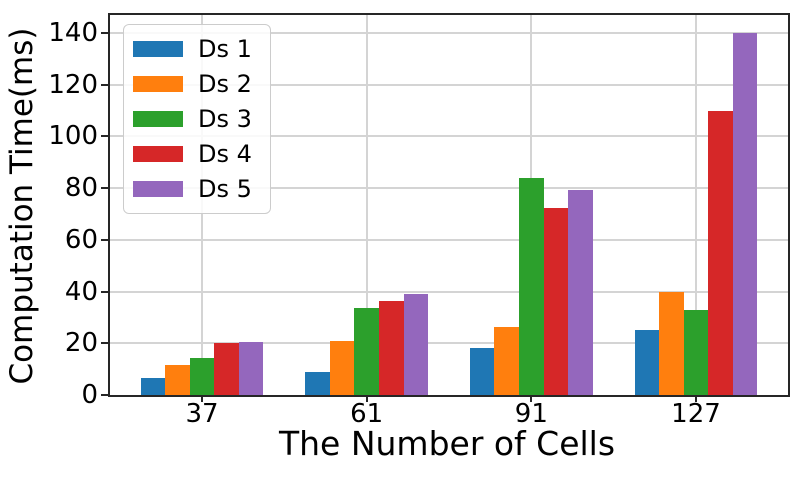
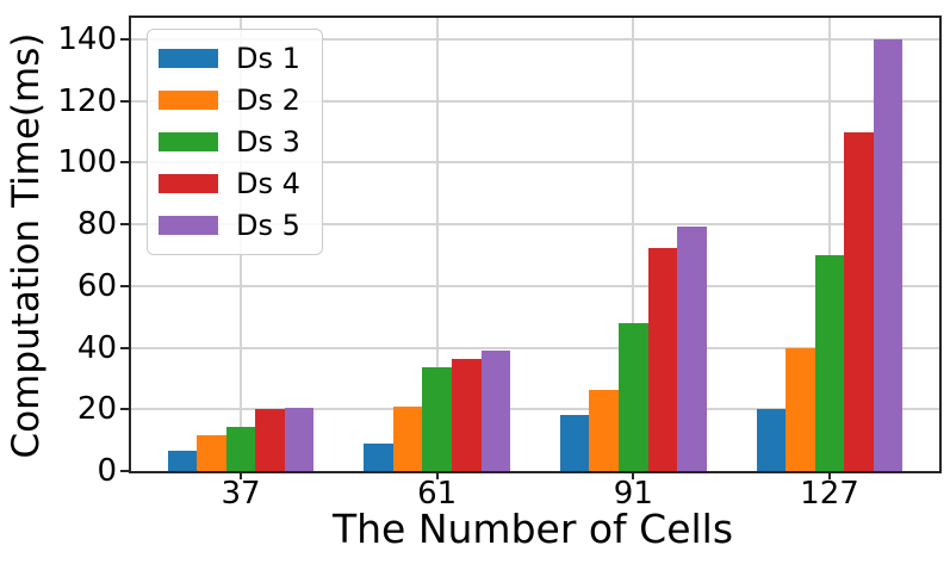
Ds 3/91: 84 -> 48
Ds 1/127: 25 -> 20
Ds 3/127: 33 -> 70
